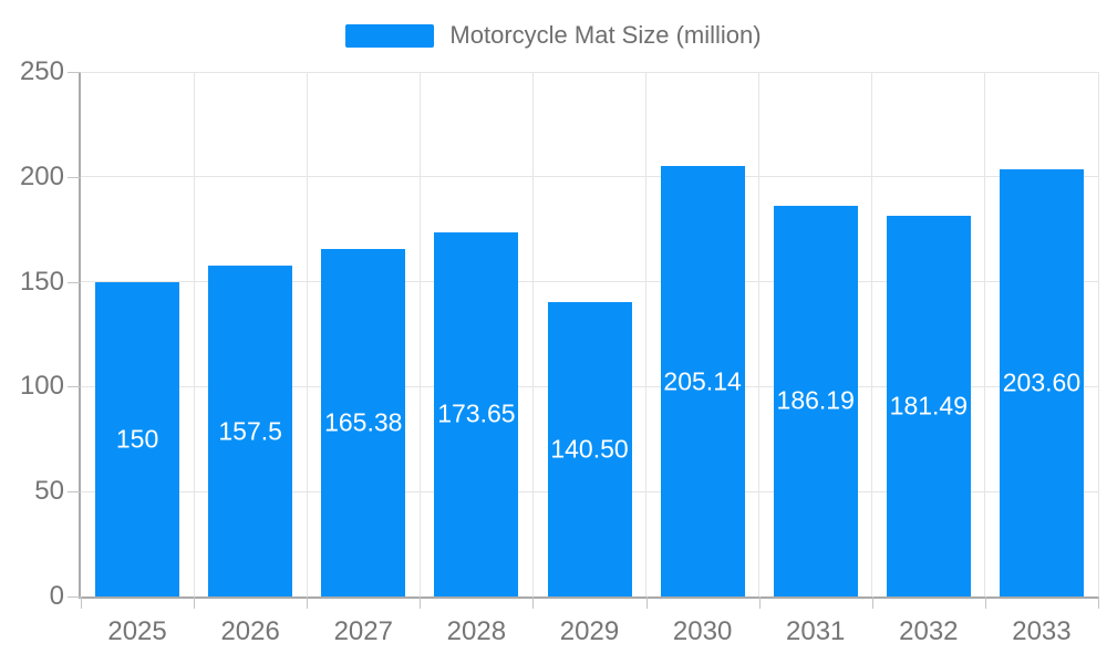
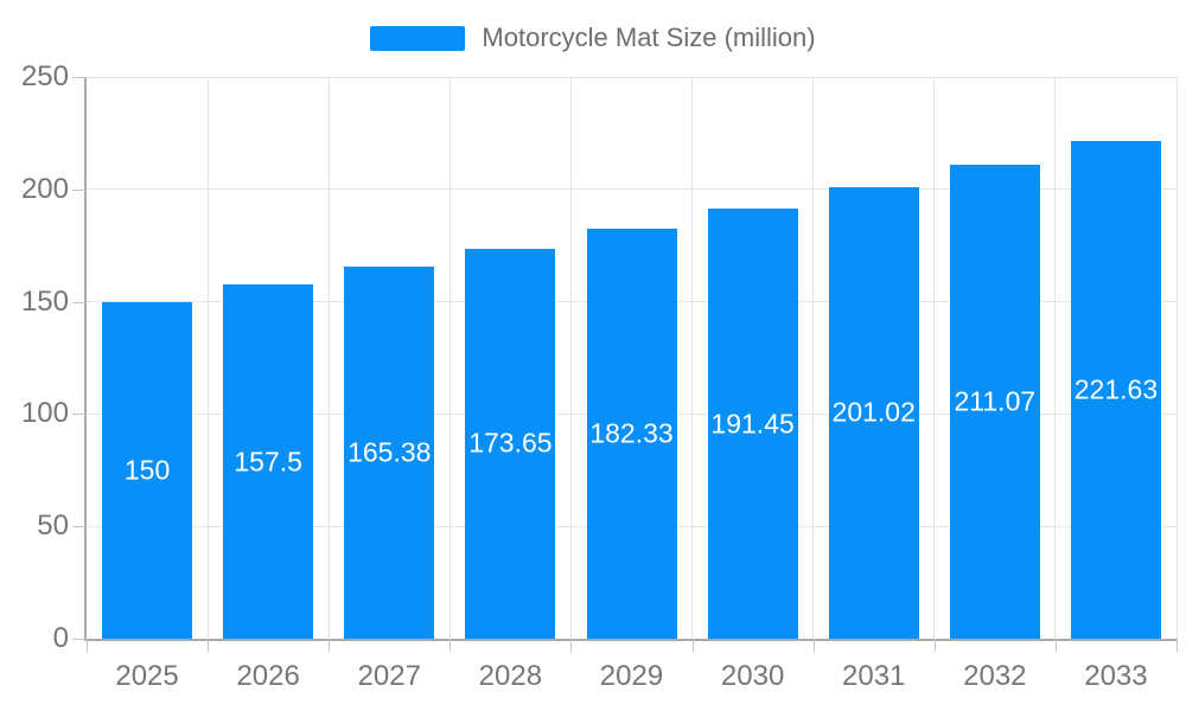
2029: 140.50 -> 182.33
2030: 205.14 -> 191.45
2031: 186.19 -> 201.02
2032: 181.49 -> 211.07
2033: 203.60 -> 221.63
